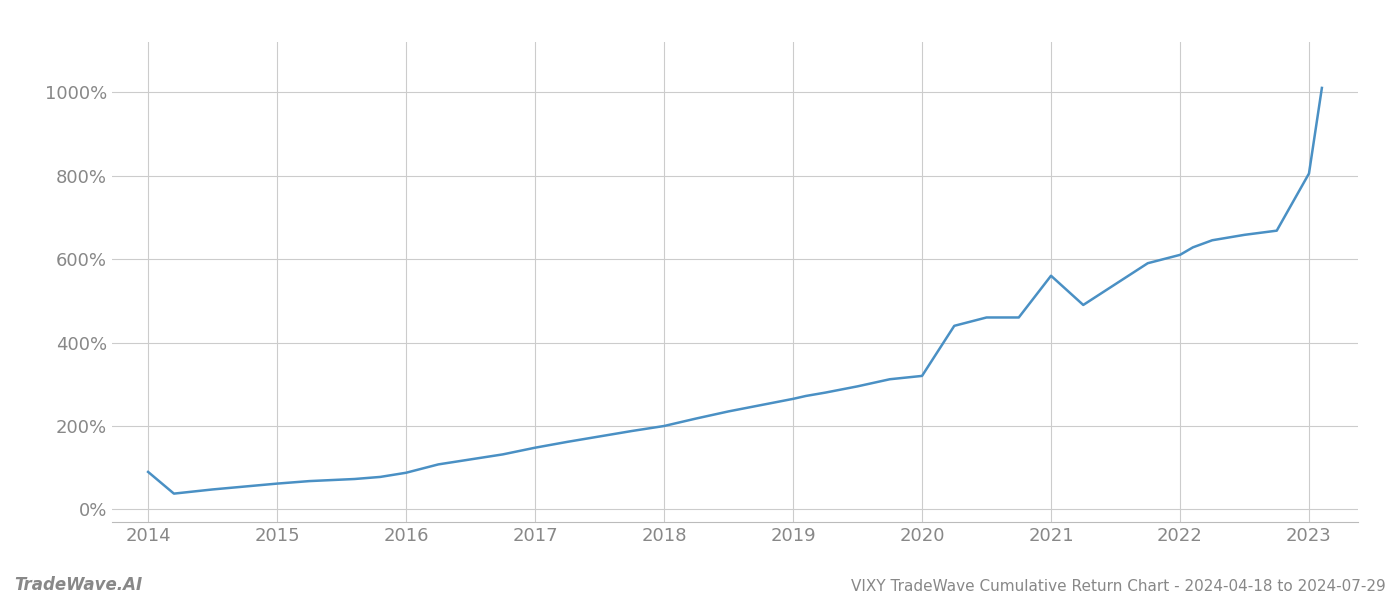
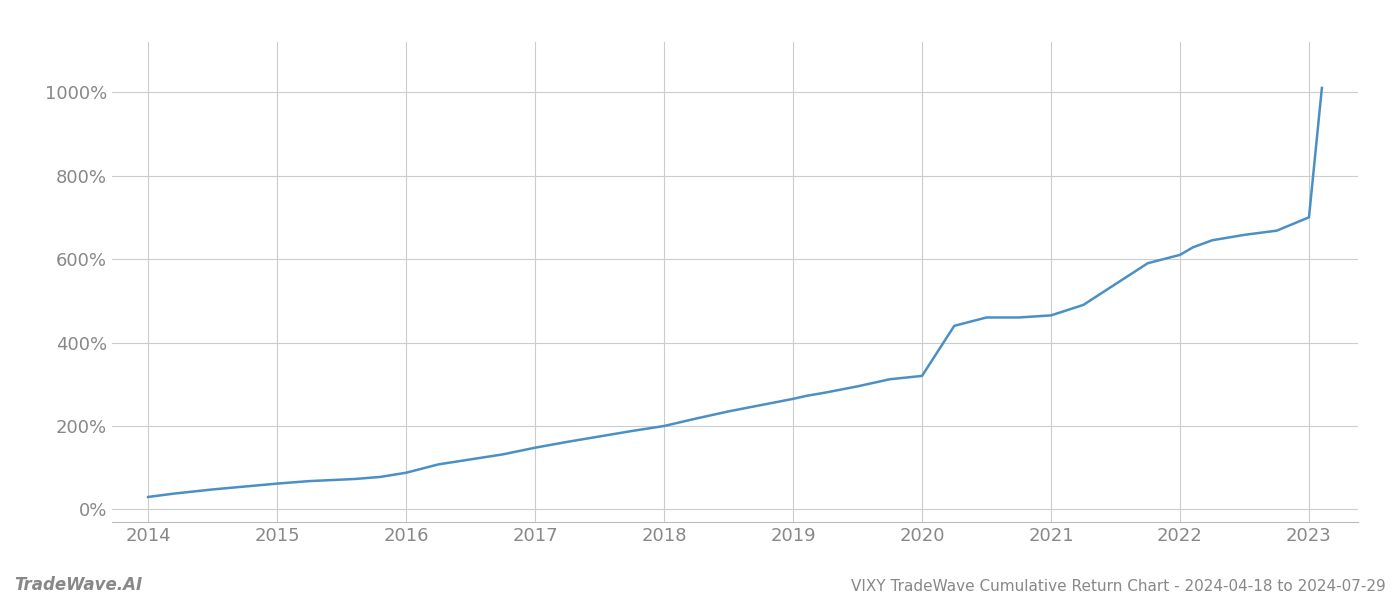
2014: 90% -> 30%
2021: 560% -> 465%
2023: 805% -> 700%
